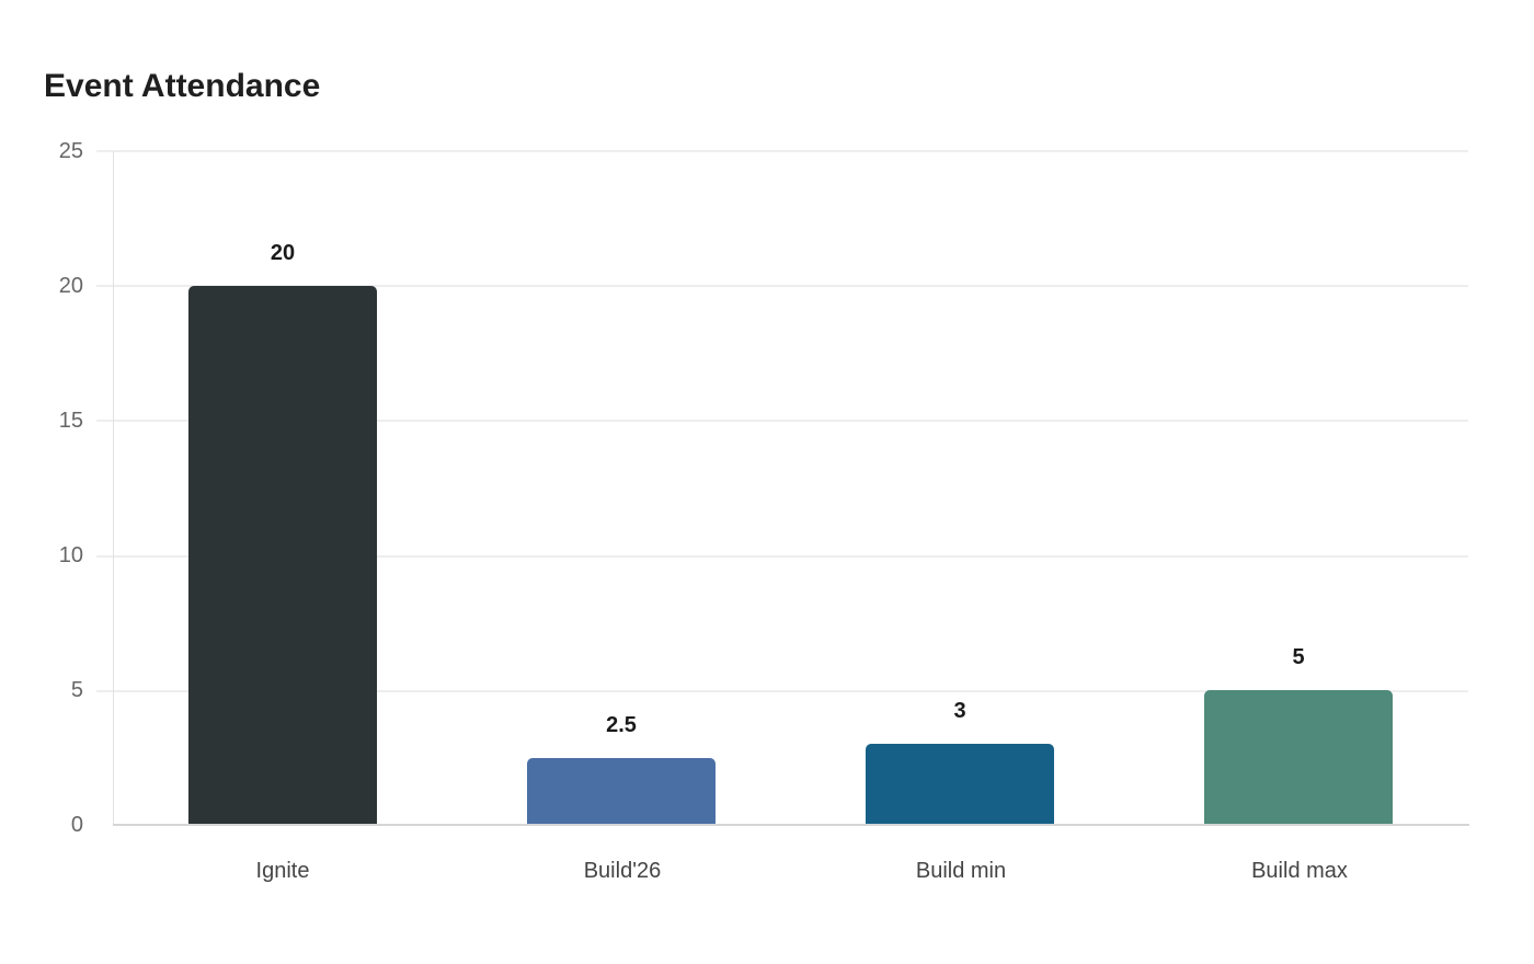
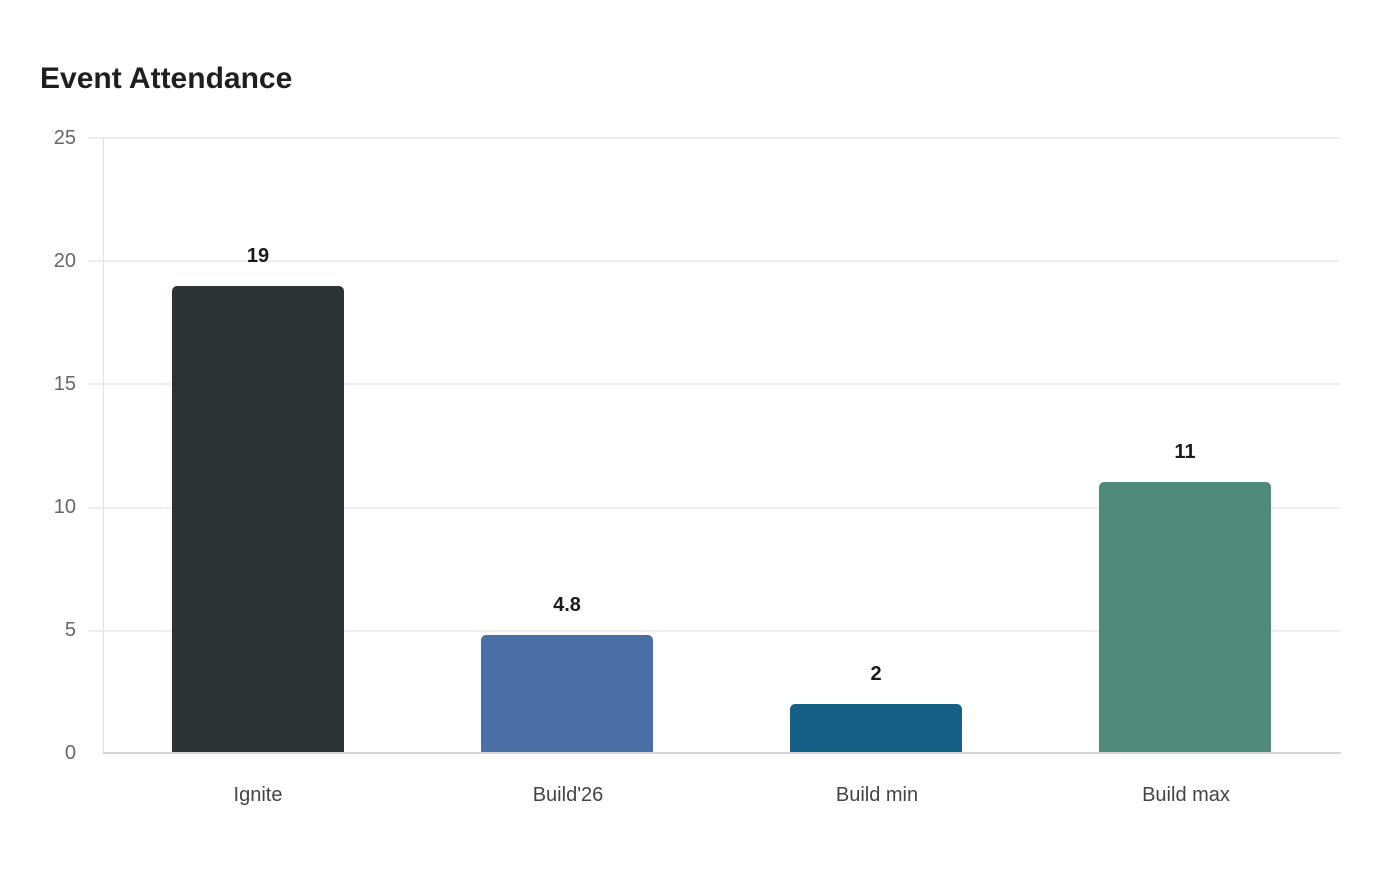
Ignite: 20 -> 19
Build'26: 2.5 -> 4.8
Build min: 3 -> 2
Build max: 5 -> 11
